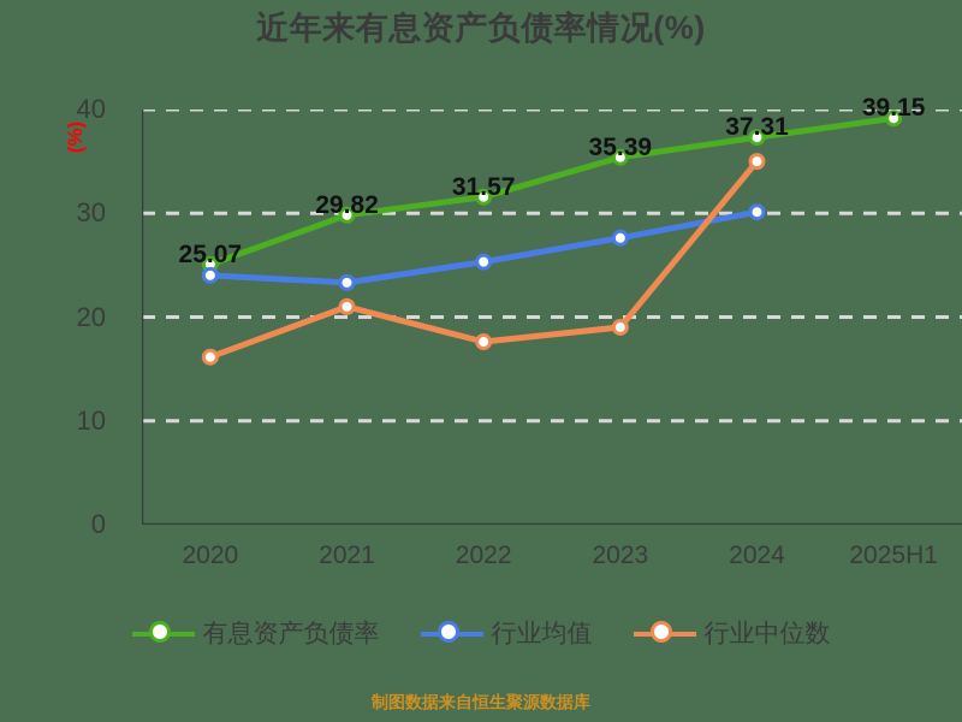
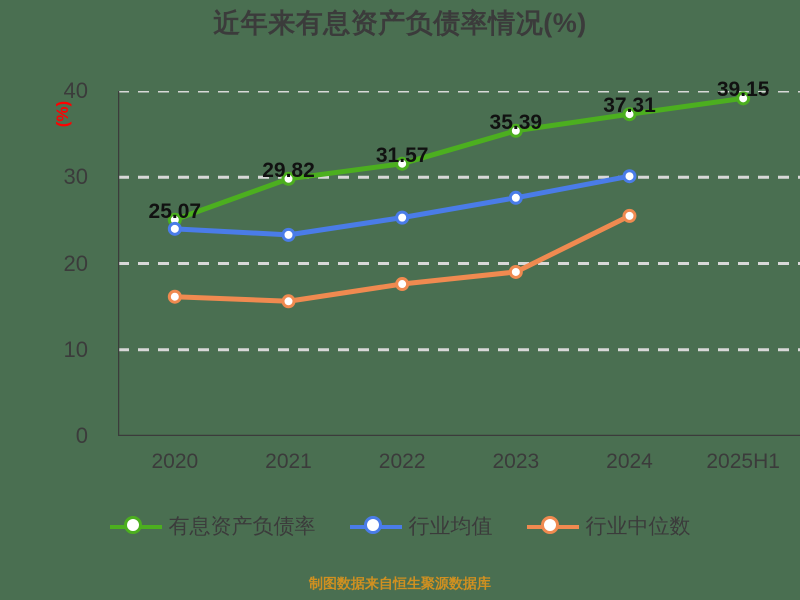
行业中位数/2021: 21 -> 16
行业中位数/2024: 35 -> 26
